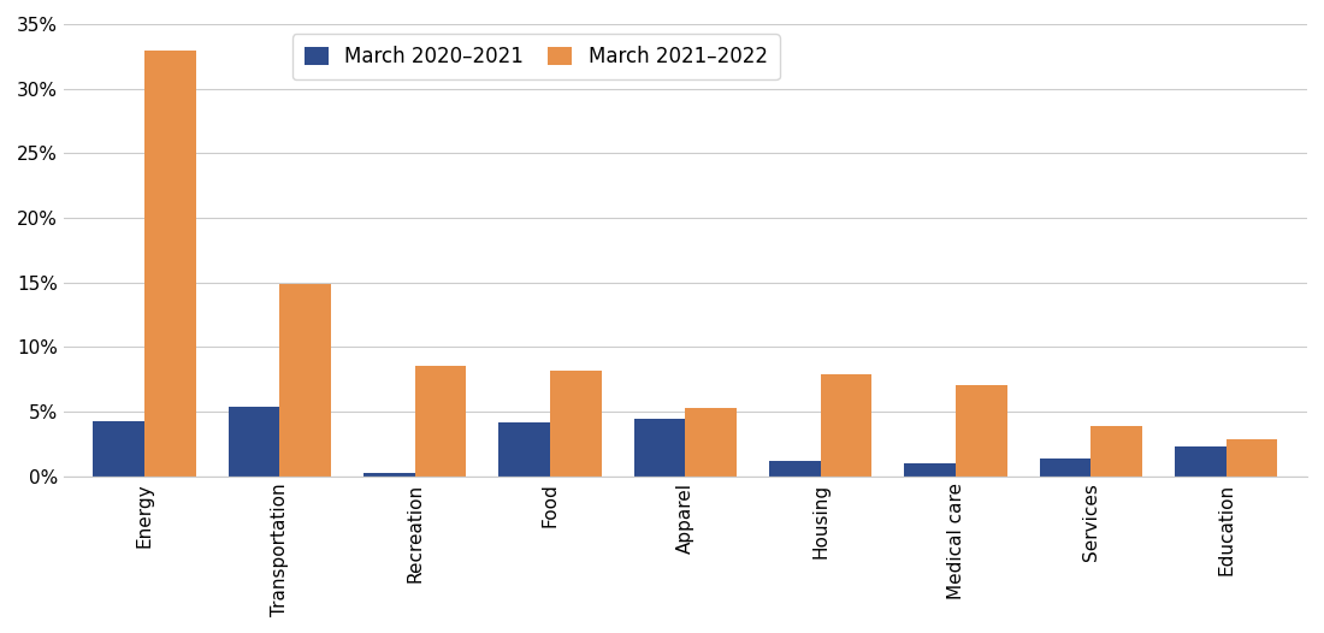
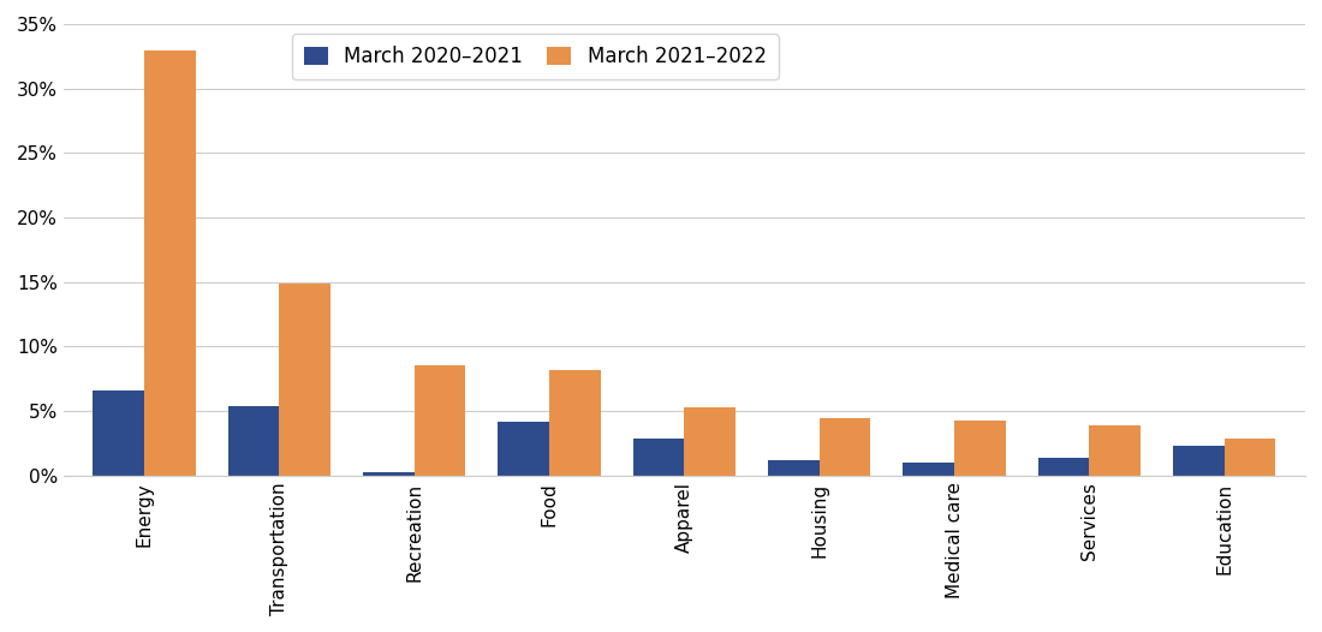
March 2020–2021/Energy: 4.3% -> 6.6%
March 2020–2021/Apparel: 4.5% -> 2.9%
March 2021–2022/Housing: 7.9% -> 4.5%
March 2021–2022/Medical care: 7.1% -> 4.3%
